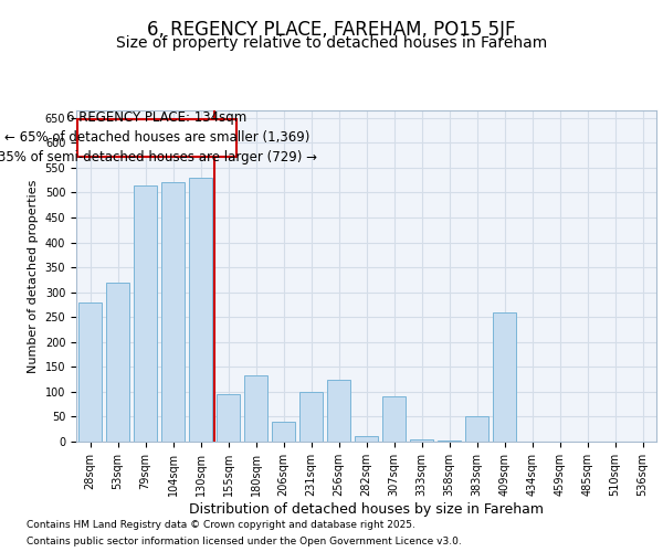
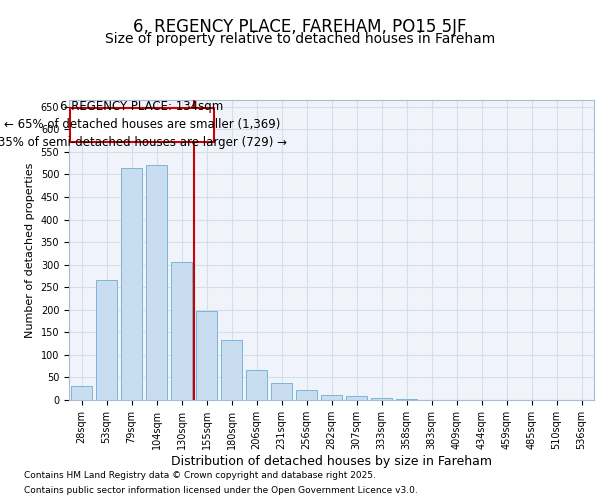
28sqm: 280 -> 30
53sqm: 320 -> 265
130sqm: 530 -> 305
155sqm: 95 -> 198
206sqm: 40 -> 67
231sqm: 100 -> 38
256sqm: 125 -> 22
307sqm: 90 -> 8
383sqm: 50 -> 1
409sqm: 260 -> 1
